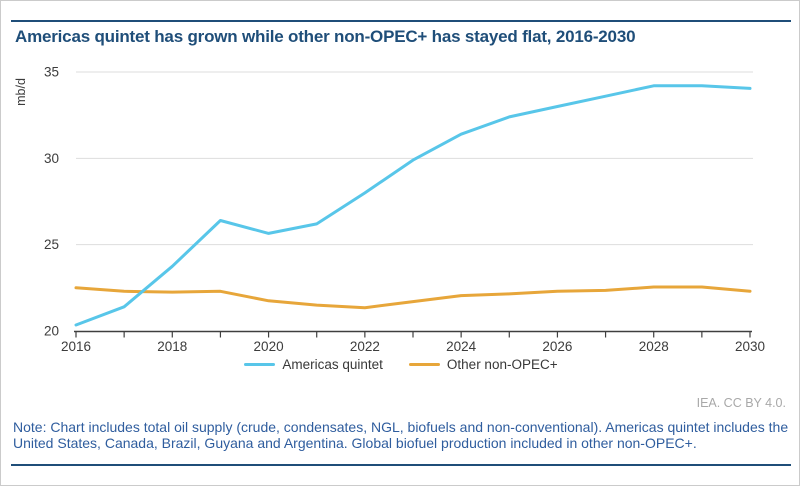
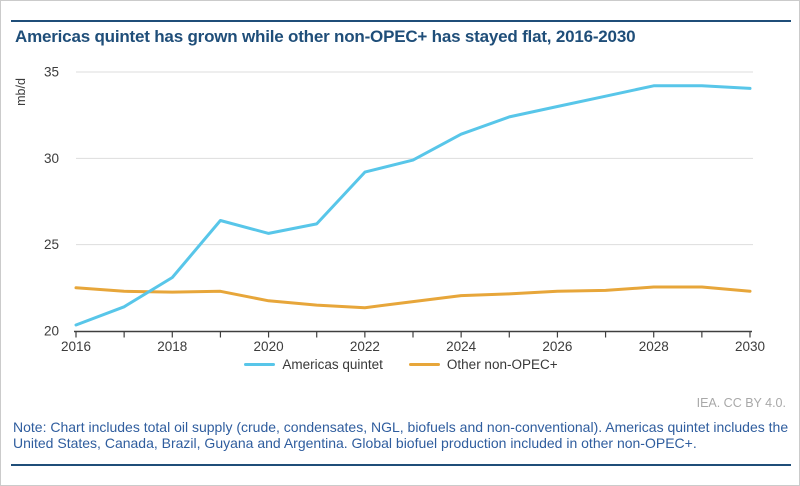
Americas quintet/2018: 23.8 -> 23.1
Americas quintet/2022: 28.0 -> 29.2
